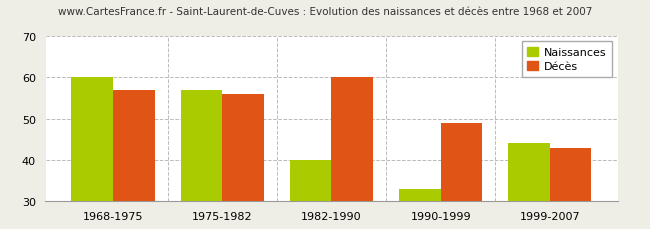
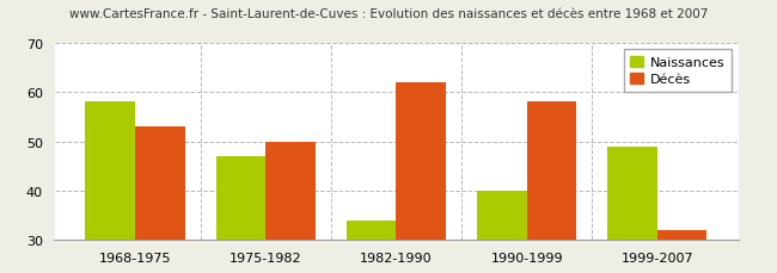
Naissances/1968-1975: 60 -> 58
Décès/1968-1975: 57 -> 53
Naissances/1975-1982: 57 -> 47
Décès/1975-1982: 56 -> 50
Naissances/1982-1990: 40 -> 34
Décès/1982-1990: 60 -> 62
Naissances/1990-1999: 33 -> 40
Décès/1990-1999: 49 -> 58
Naissances/1999-2007: 44 -> 49
Décès/1999-2007: 43 -> 32
